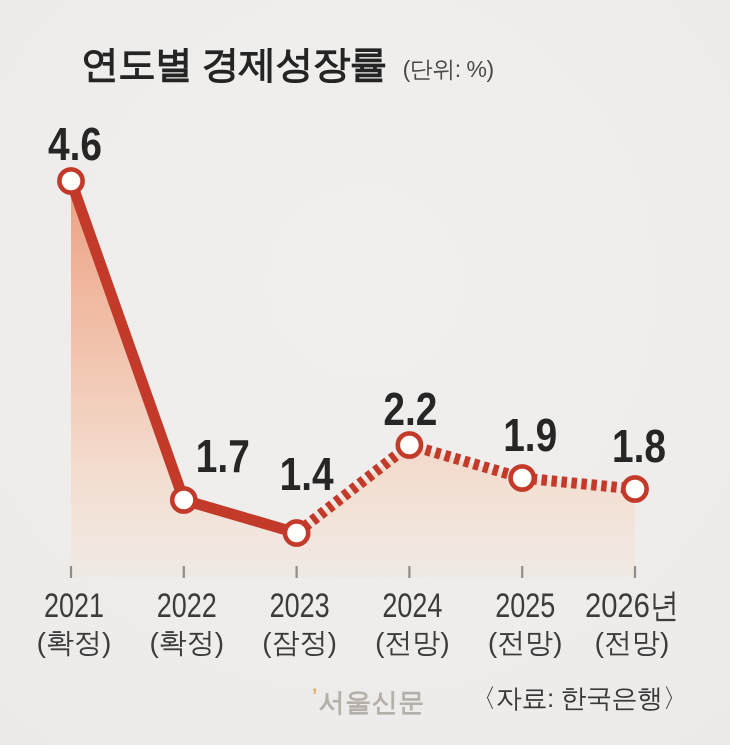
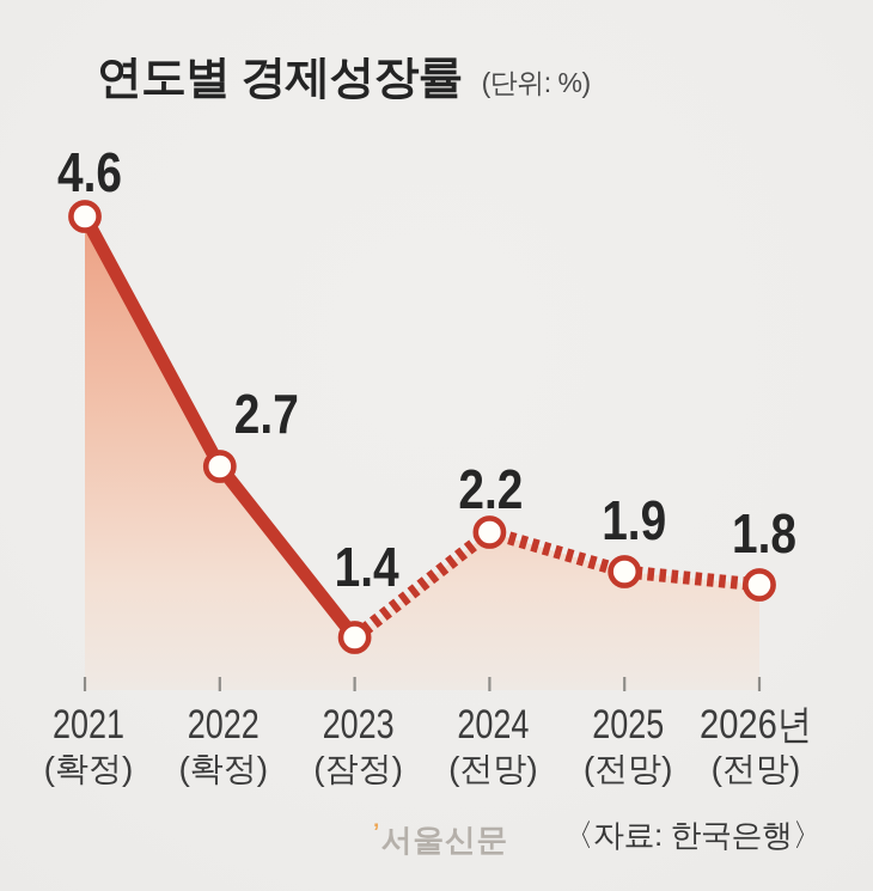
2022: 1.7 -> 2.7
